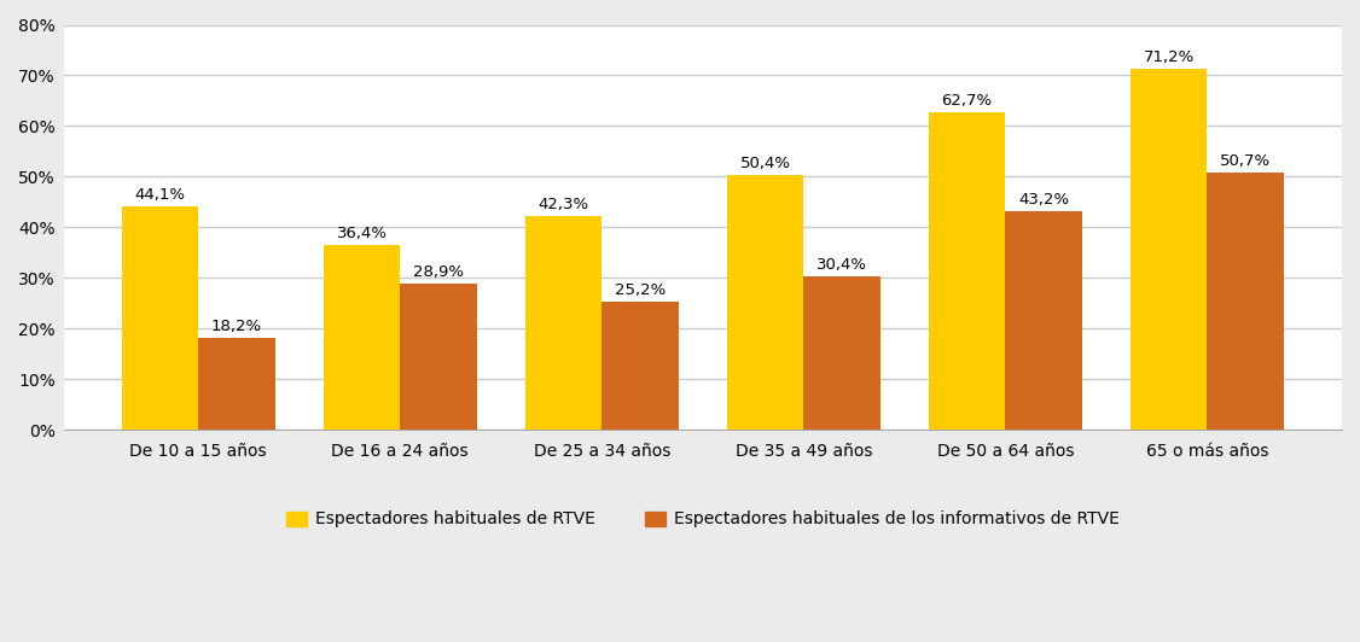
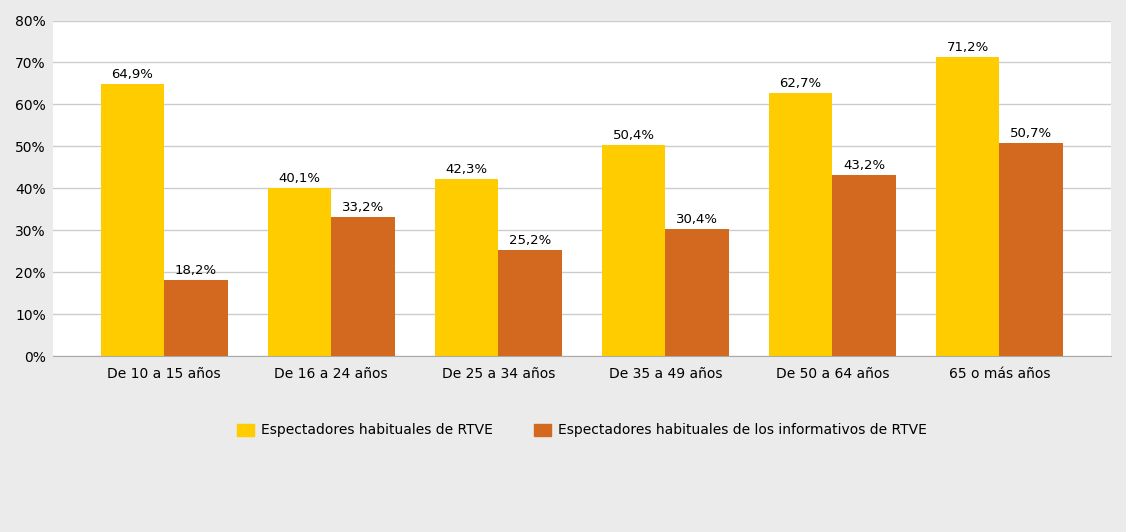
Espectadores habituales de RTVE/De 10 a 15 años: 44,1% -> 64,9%
Espectadores habituales de RTVE/De 16 a 24 años: 36,4% -> 40,1%
Espectadores habituales de los informativos de RTVE/De 16 a 24 años: 28,9% -> 33,2%
